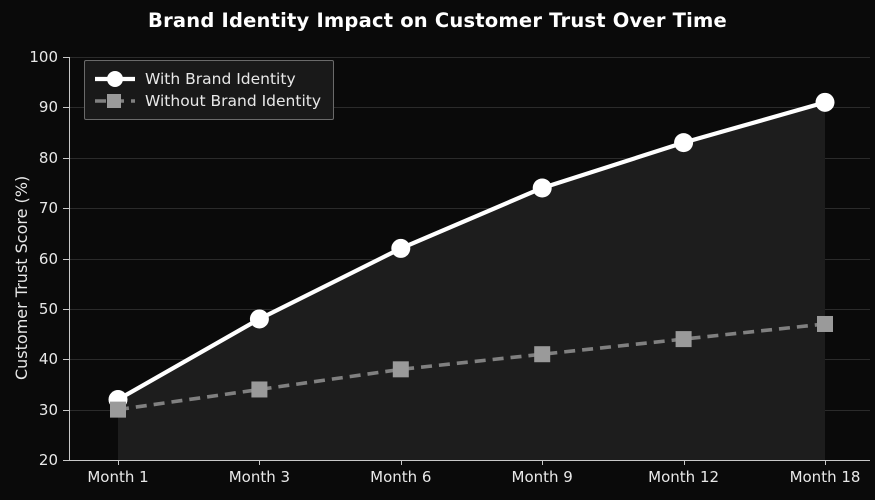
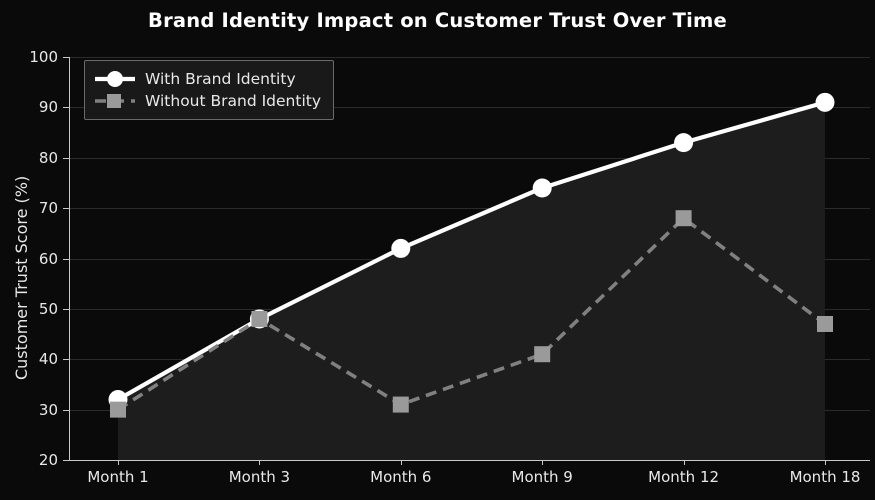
Without Brand Identity/Month 3: 34 -> 48
Without Brand Identity/Month 6: 38 -> 31
Without Brand Identity/Month 12: 44 -> 68
